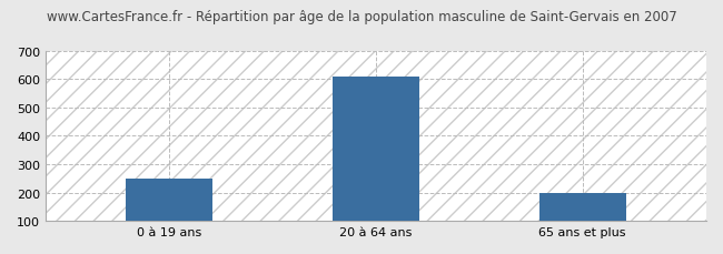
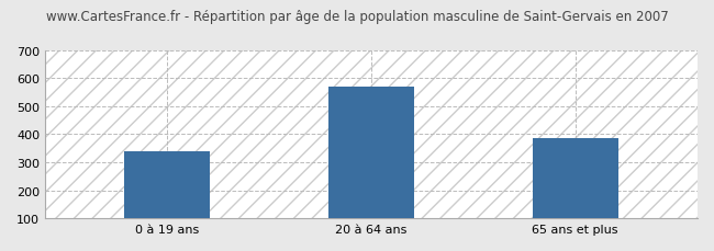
0 à 19 ans: 250 -> 340
20 à 64 ans: 607 -> 570
65 ans et plus: 198 -> 385
